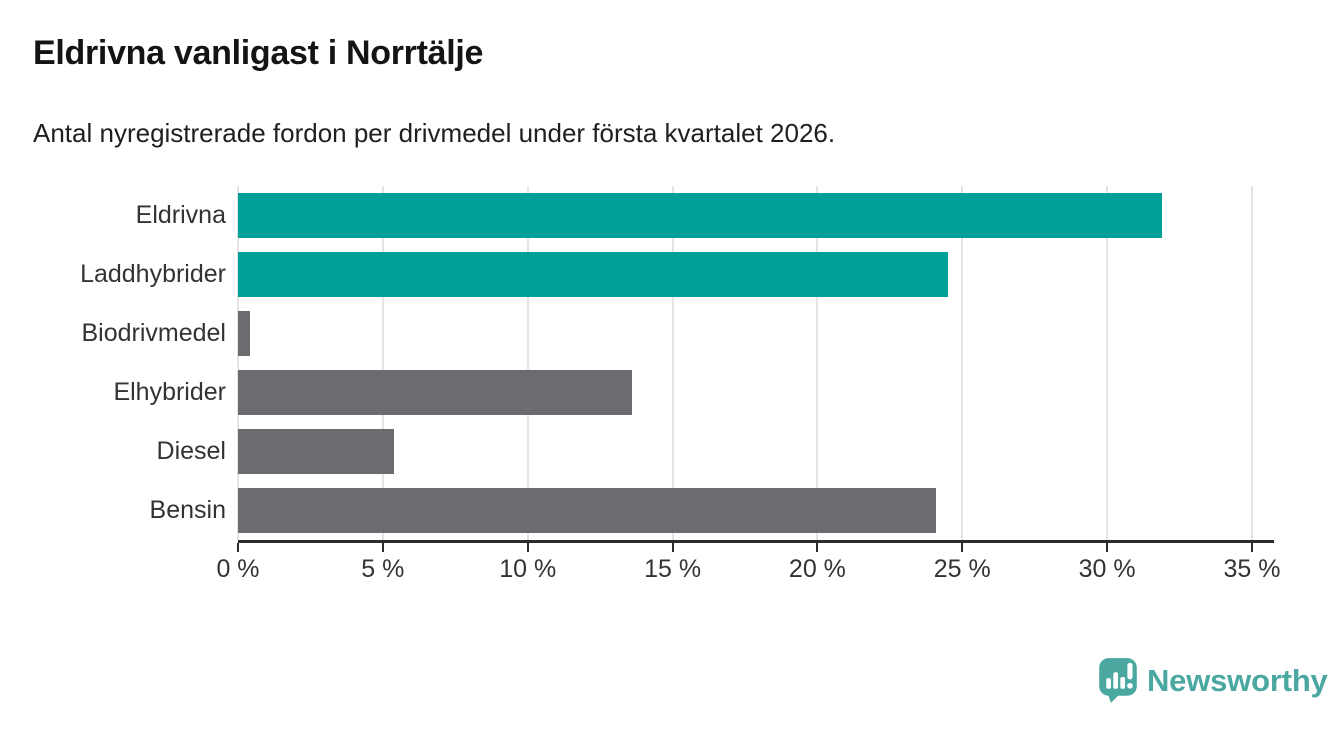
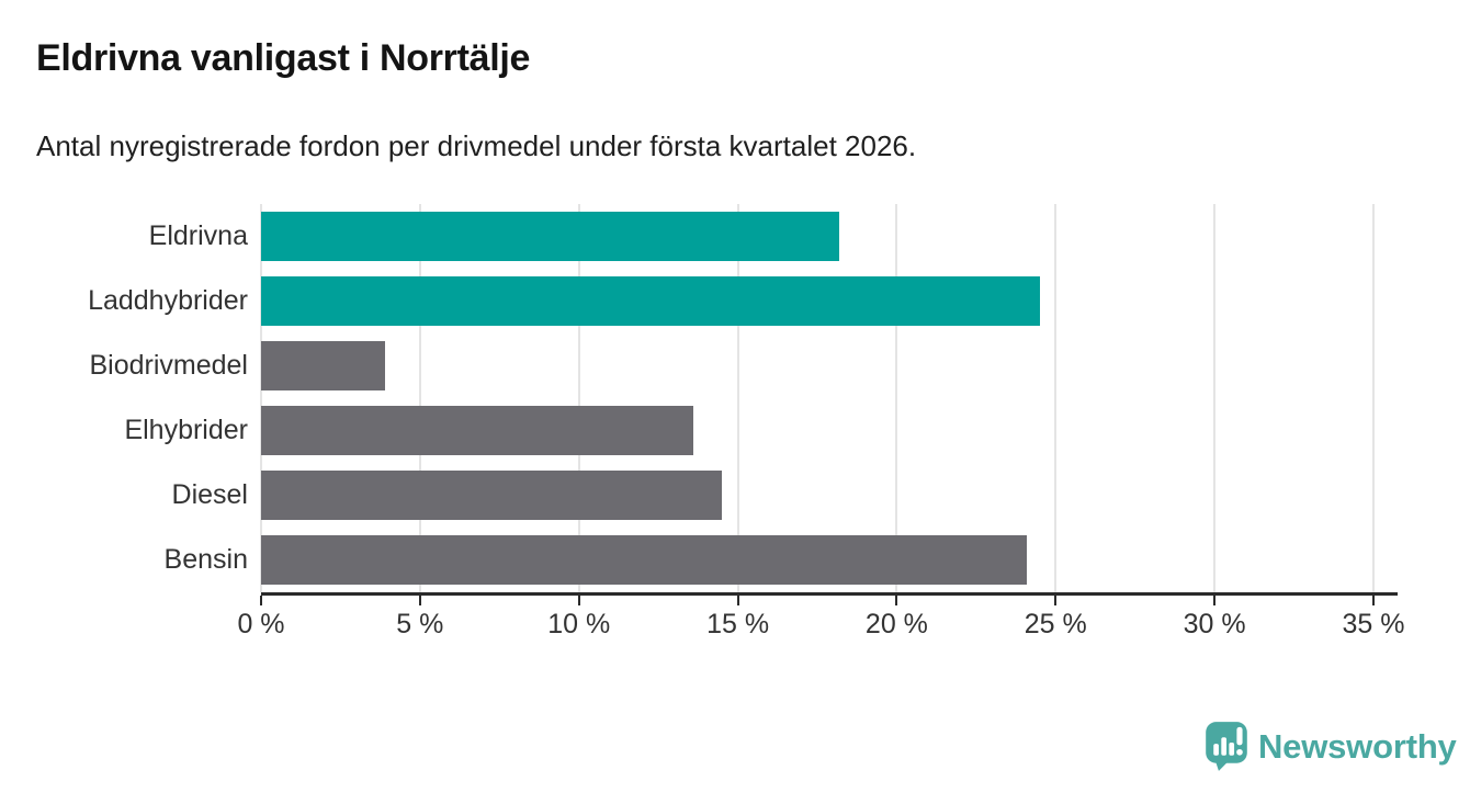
Eldrivna: 31.9% -> 18.2%
Biodrivmedel: 0.4% -> 3.9%
Diesel: 5.4% -> 14.5%
